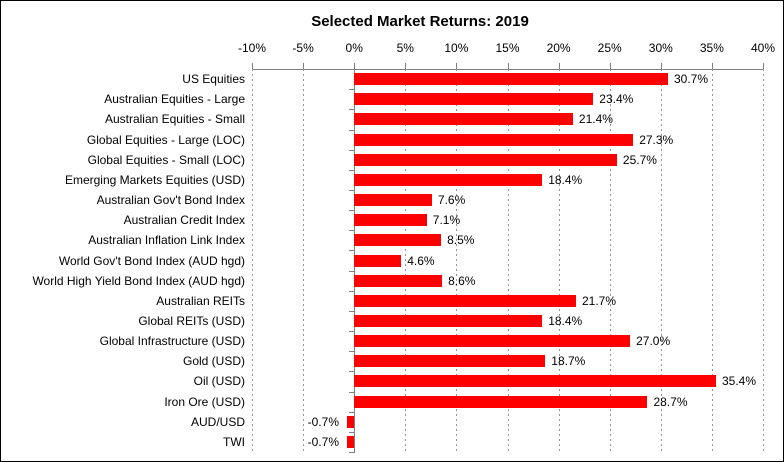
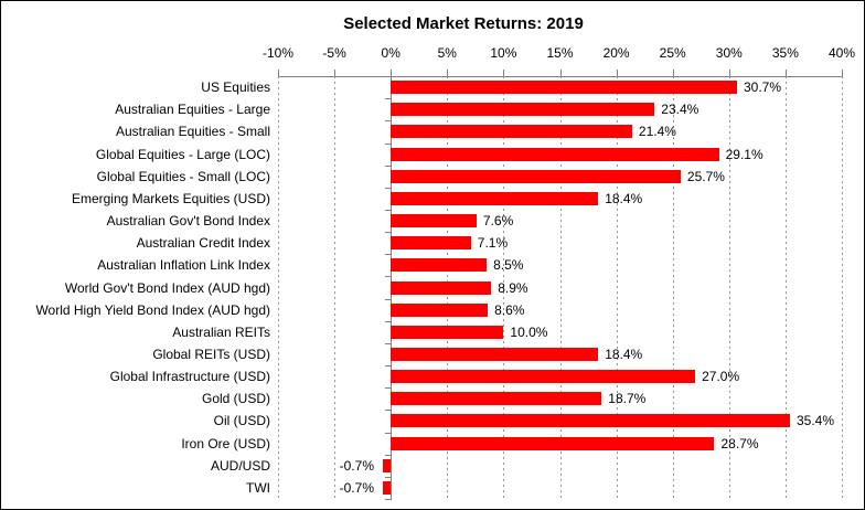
Global Equities - Large (LOC): 27.3% -> 29.1%
World Gov't Bond Index (AUD hgd): 4.6% -> 8.9%
Australian REITs: 21.7% -> 10.0%
